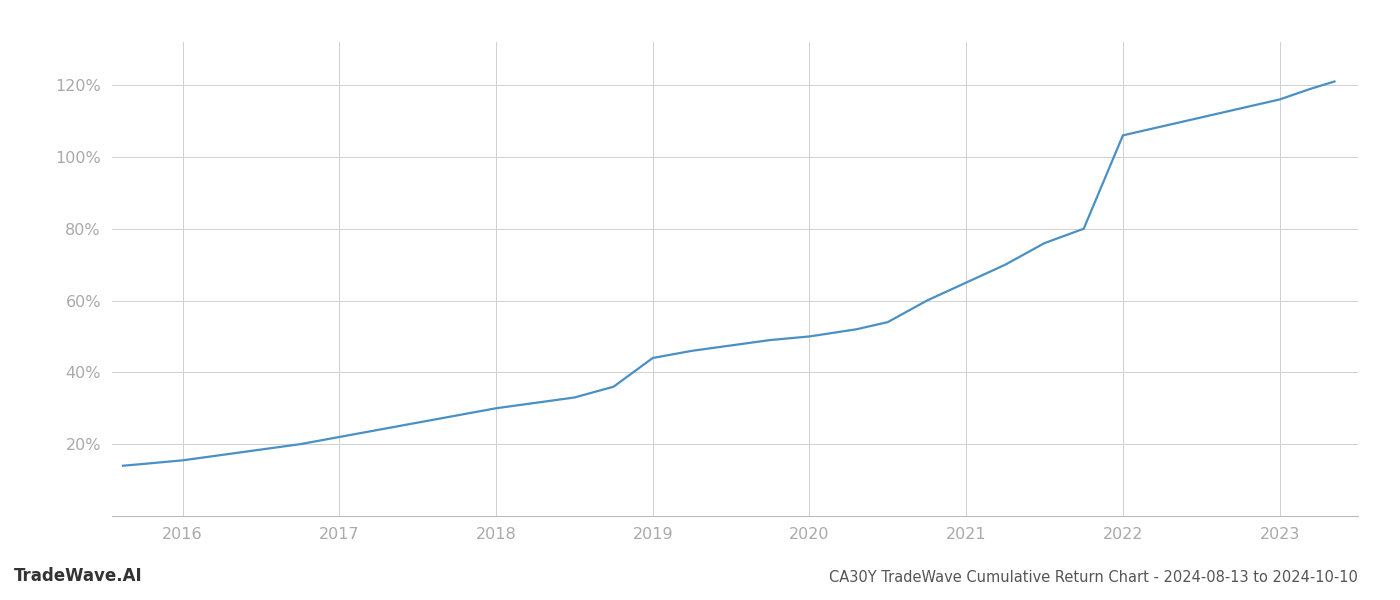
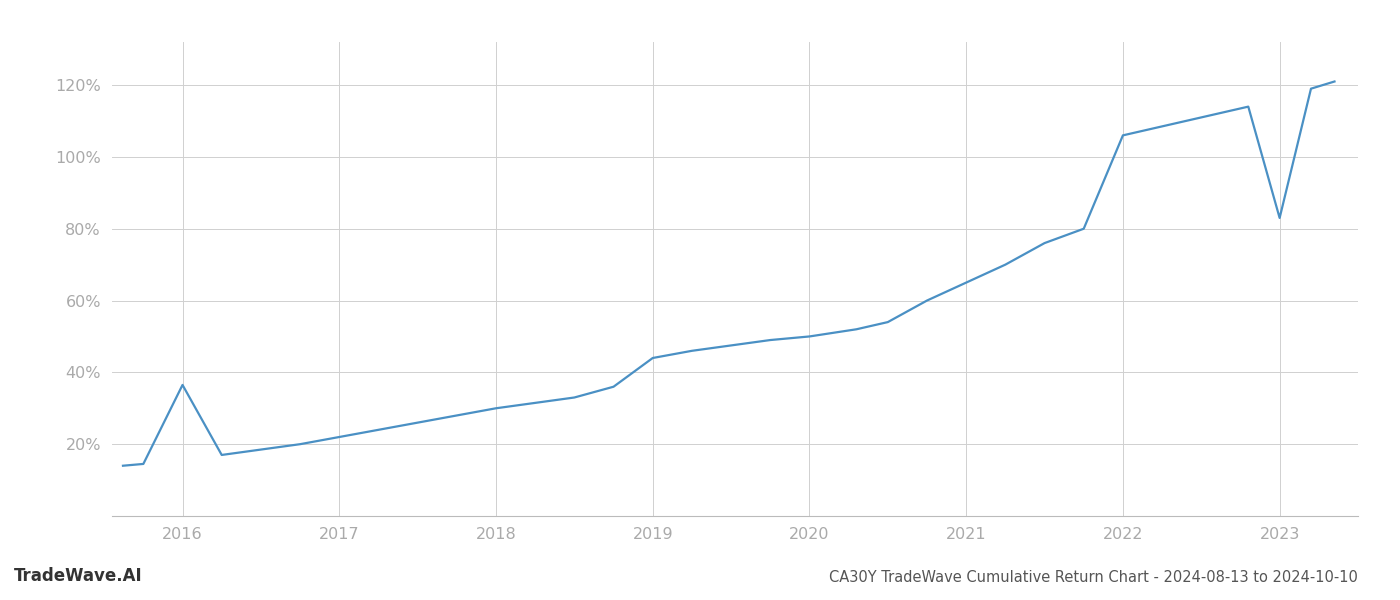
2016: 15.5% -> 36.5%
2023: 116.0% -> 83.0%
